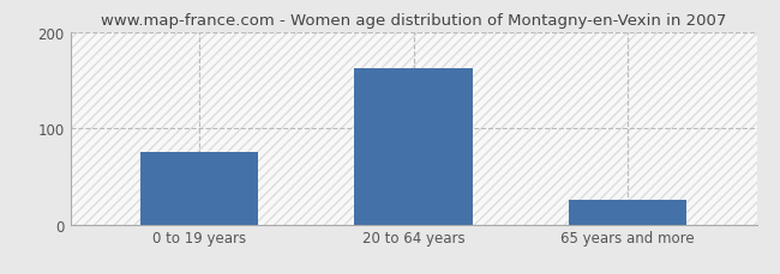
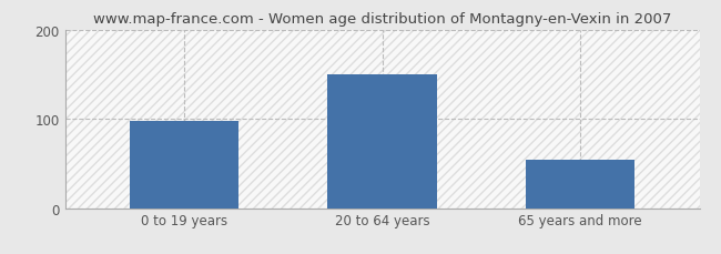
0 to 19 years: 75 -> 98
20 to 64 years: 162 -> 150
65 years and more: 25 -> 54
